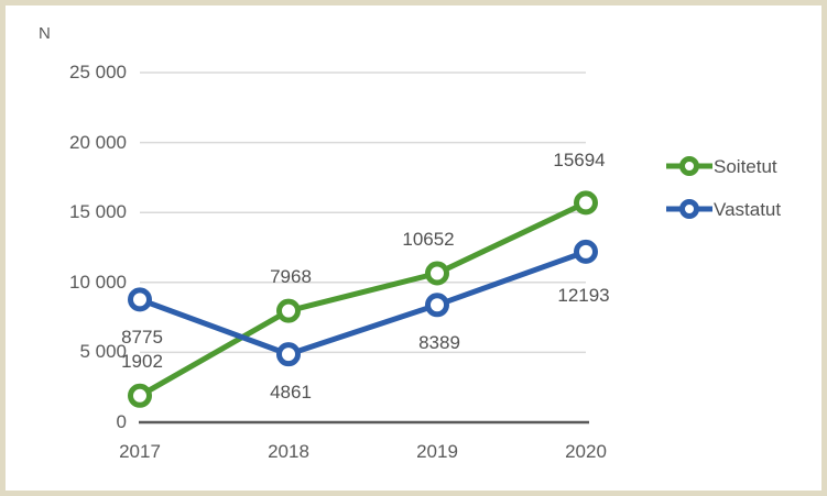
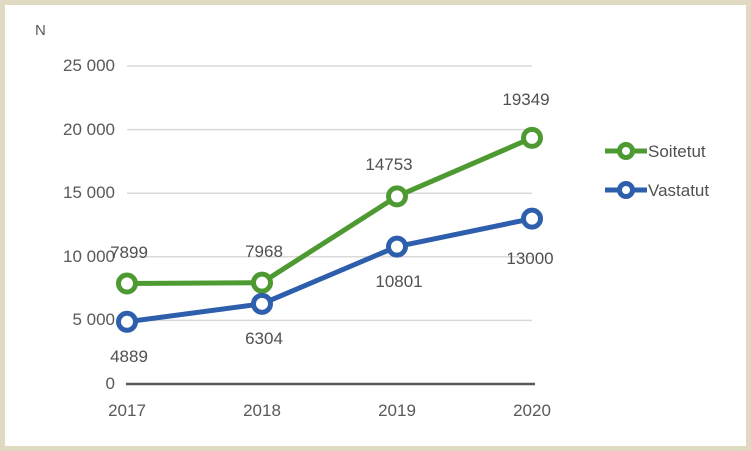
Soitetut/2017: 1902 -> 7899
Vastatut/2017: 8775 -> 4889
Vastatut/2018: 4861 -> 6304
Soitetut/2019: 10652 -> 14753
Vastatut/2019: 8389 -> 10801
Soitetut/2020: 15694 -> 19349
Vastatut/2020: 12193 -> 13000
